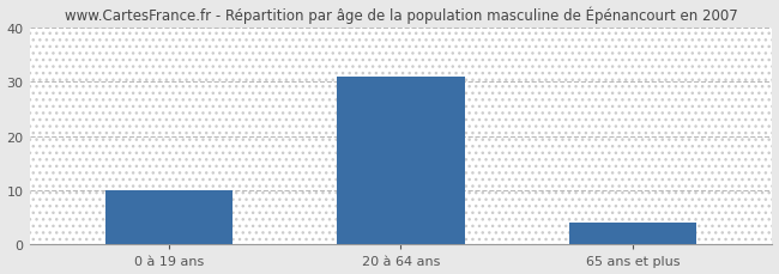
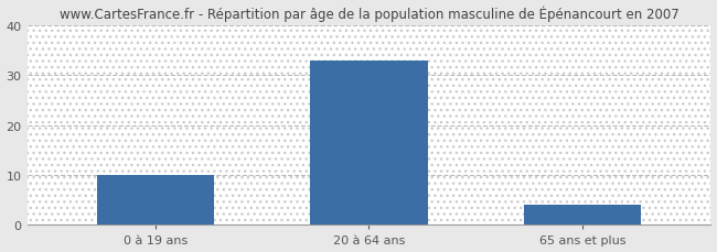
20 à 64 ans: 31 -> 33
